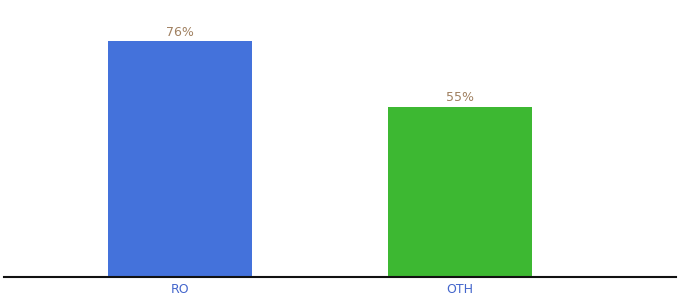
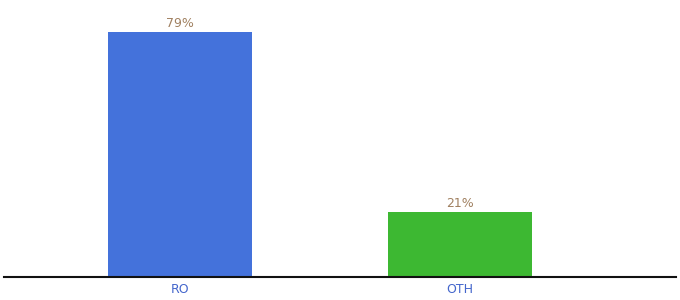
RO: 76% -> 79%
OTH: 55% -> 21%
